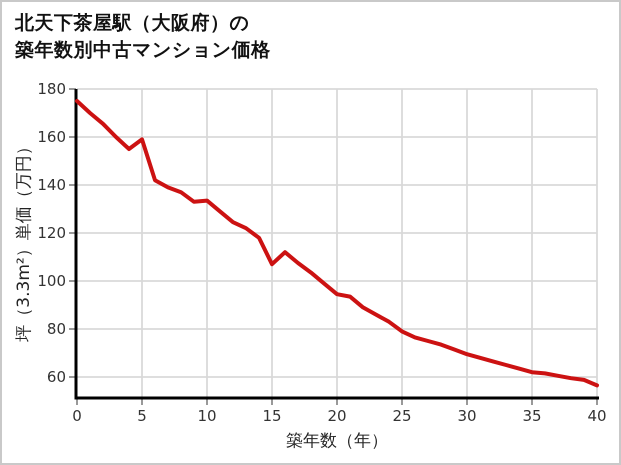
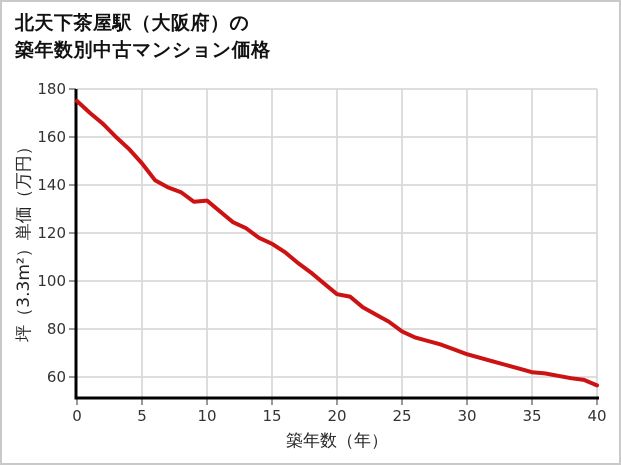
5: 159 -> 149
15: 107 -> 116
